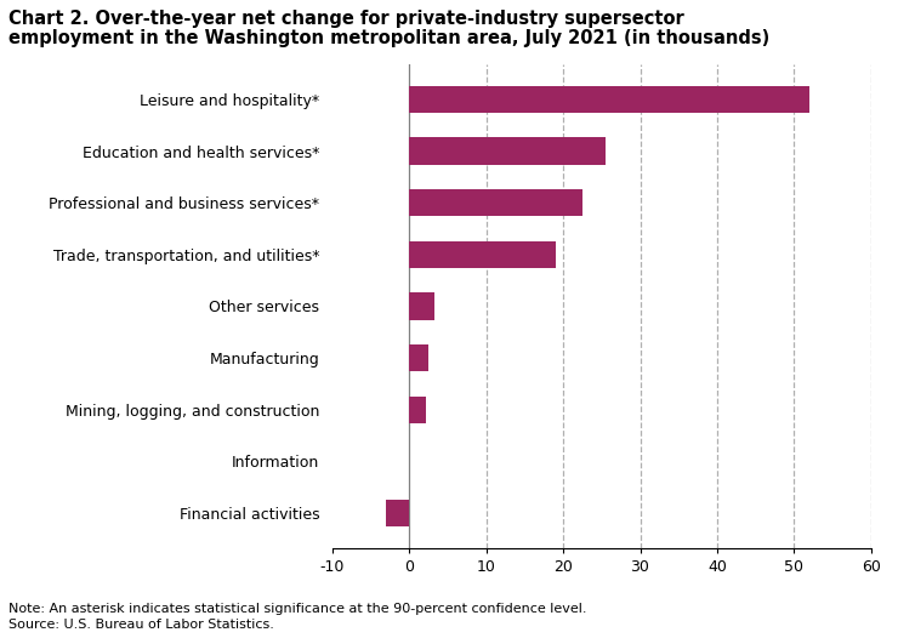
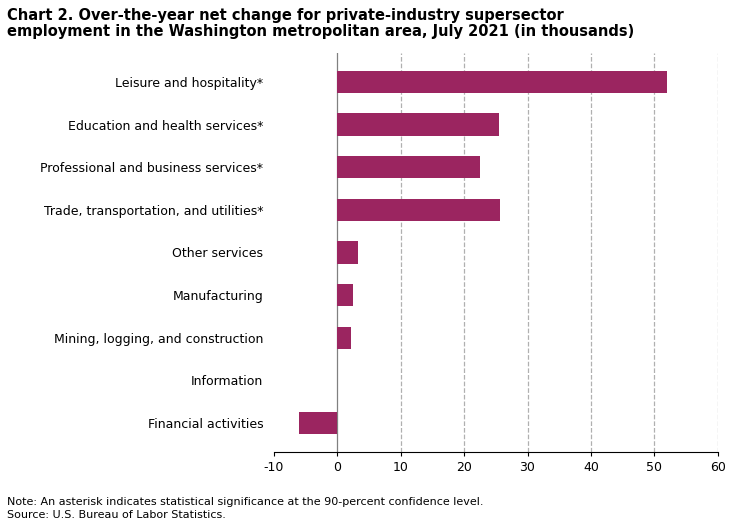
Trade, transportation, and utilities*: 19.0 -> 25.6
Financial activities: -3.0 -> -6.0
